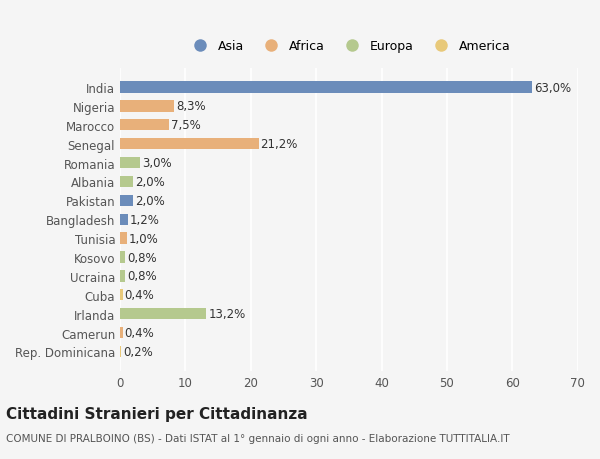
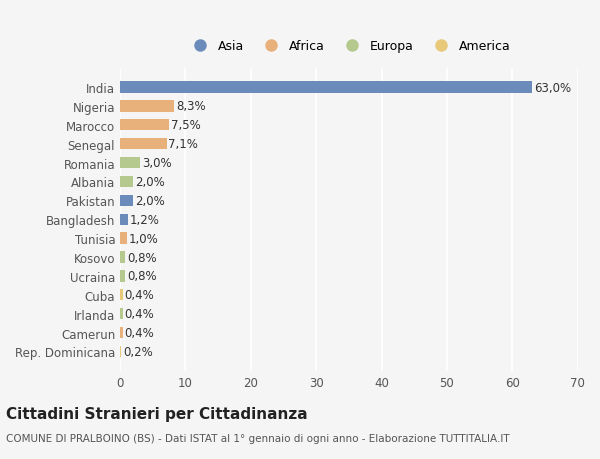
Senegal: 21,2% -> 7,1%
Irlanda: 13,2% -> 0,4%
